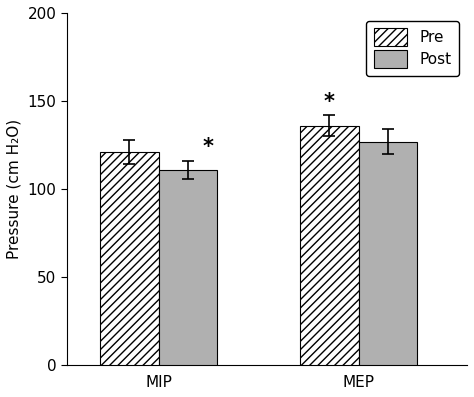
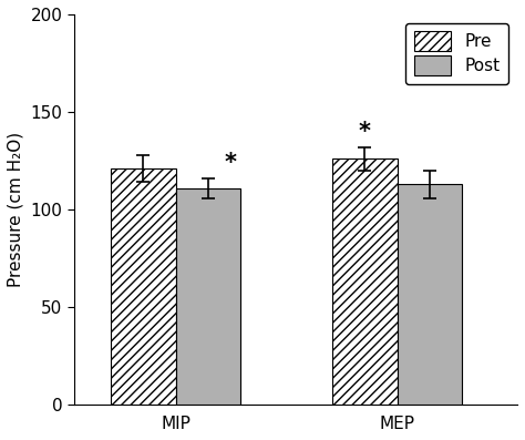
Pre/MEP: 136 -> 126
Post/MEP: 127 -> 113
